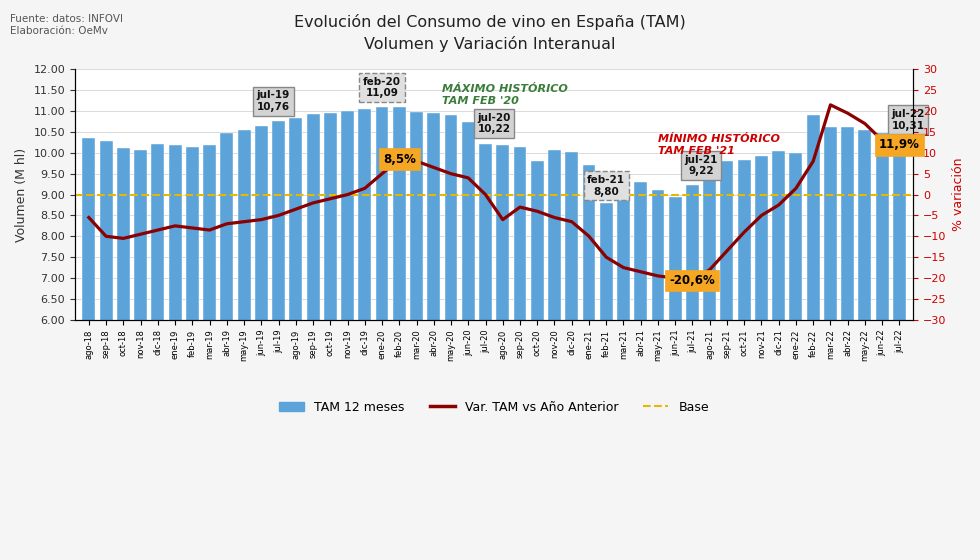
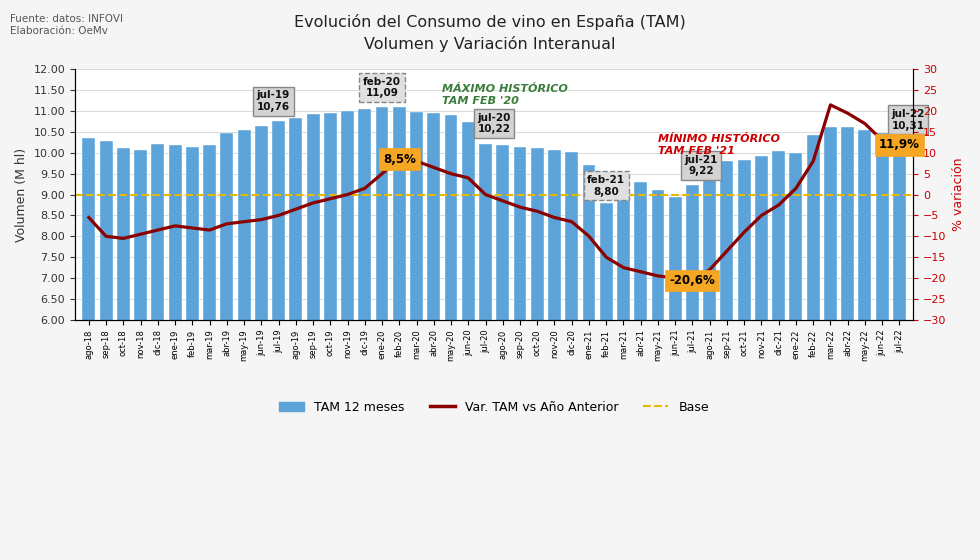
Var. TAM vs Año Anterior/ago-20: -6.0 -> -1.5
TAM 12 meses/oct-20: 9.80 -> 10.12
TAM 12 meses/feb-22: 10.90 -> 10.43
